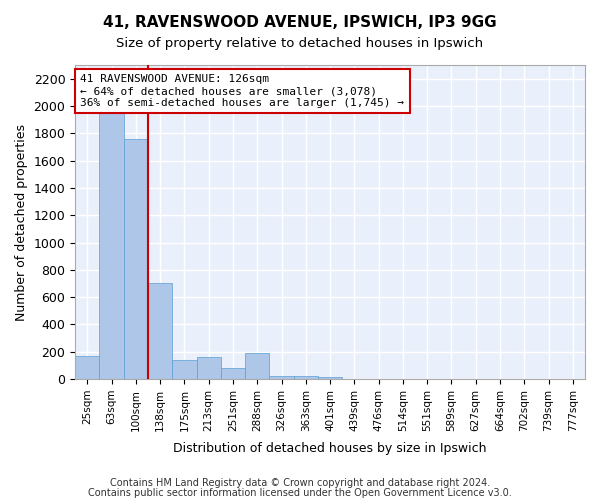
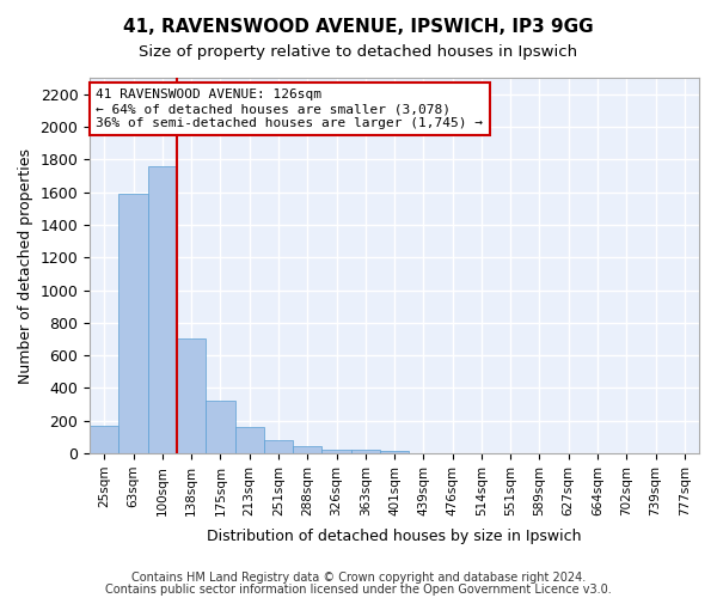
63sqm: 1950 -> 1590
175sqm: 140 -> 320
288sqm: 190 -> 40
